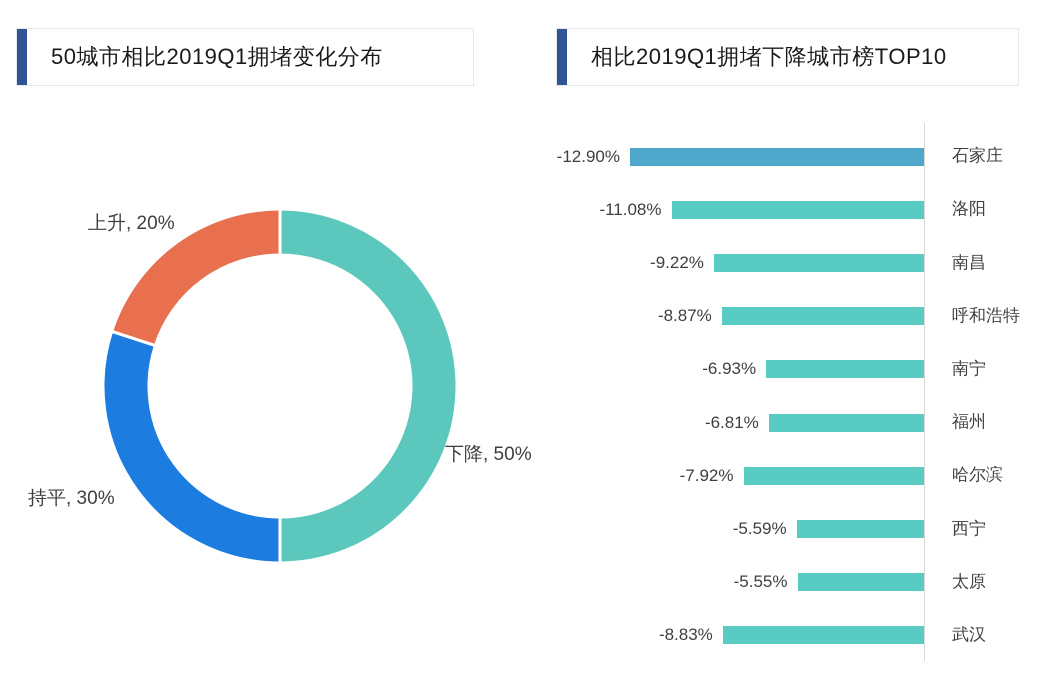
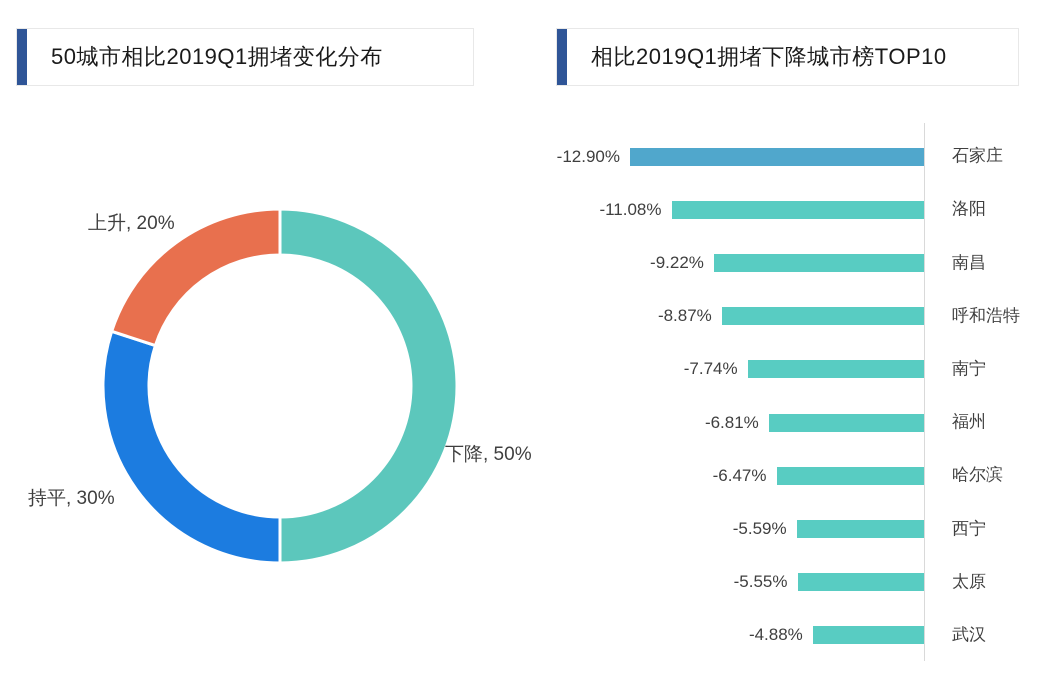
相比2019Q1拥堵下降城市榜TOP10/南宁: -6.93% -> -7.74%
相比2019Q1拥堵下降城市榜TOP10/哈尔滨: -7.92% -> -6.47%
相比2019Q1拥堵下降城市榜TOP10/武汉: -8.83% -> -4.88%
